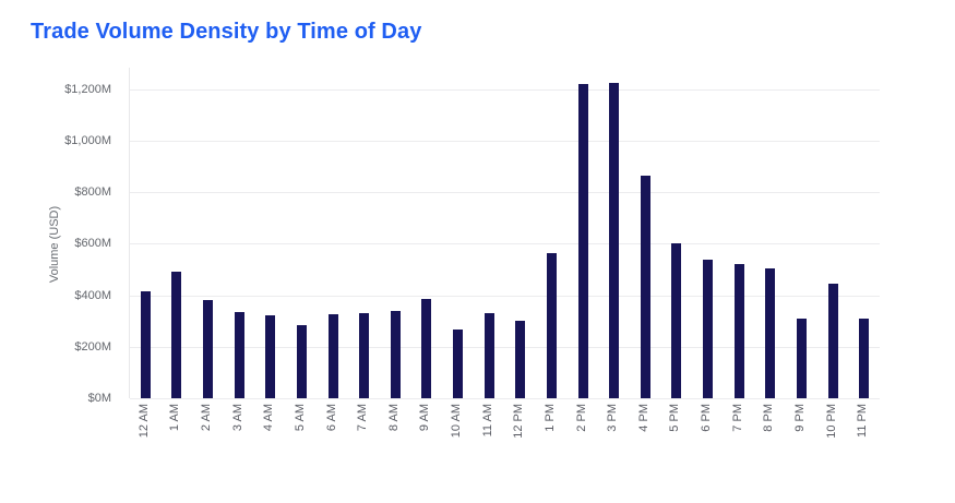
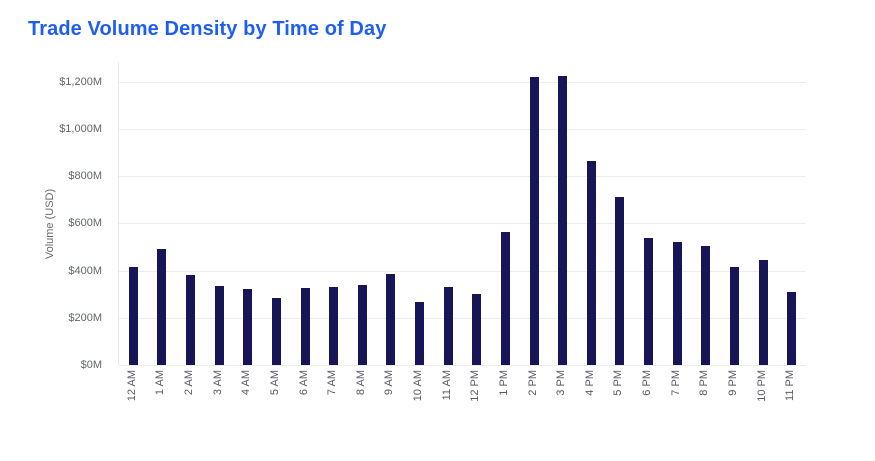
5 PM: $600M -> $710M
9 PM: $310M -> $420M
